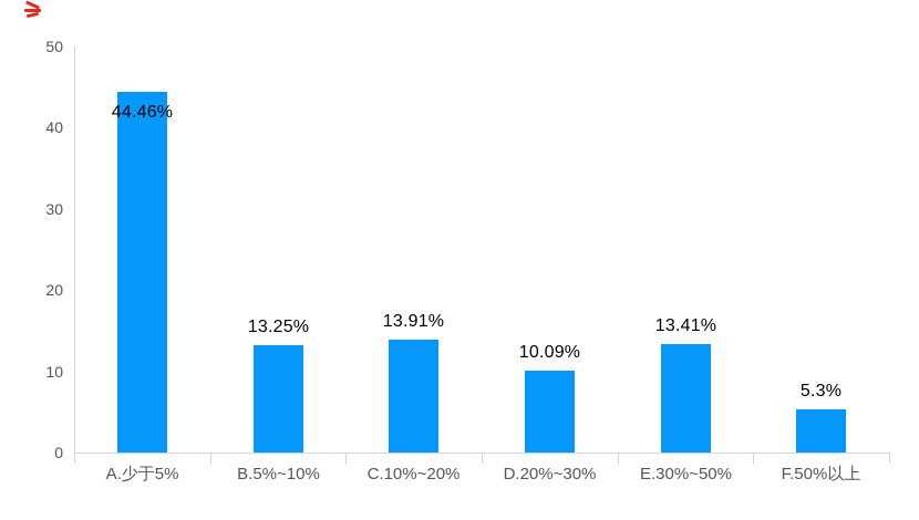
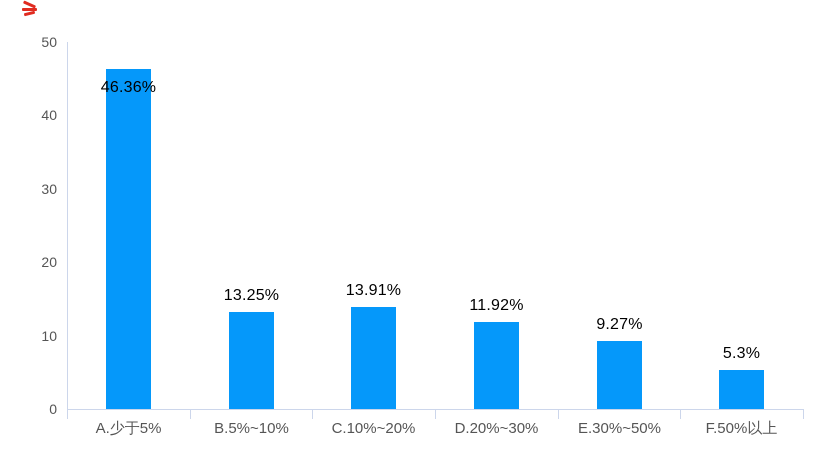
A.少于5%: 44.46% -> 46.36%
D.20%~30%: 10.09% -> 11.92%
E.30%~50%: 13.41% -> 9.27%
